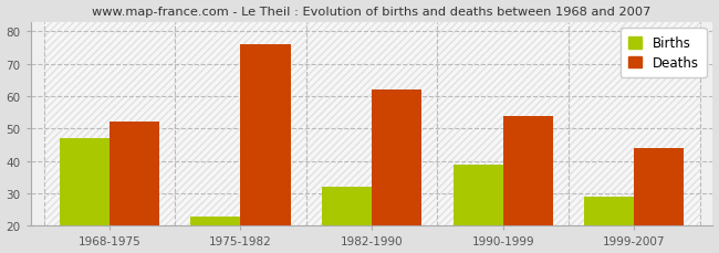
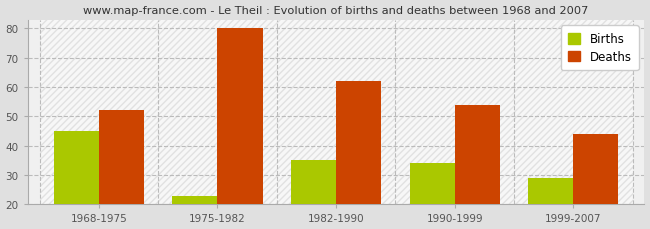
Births/1968-1975: 47 -> 45
Deaths/1975-1982: 76 -> 80
Births/1982-1990: 32 -> 35
Births/1990-1999: 39 -> 34
